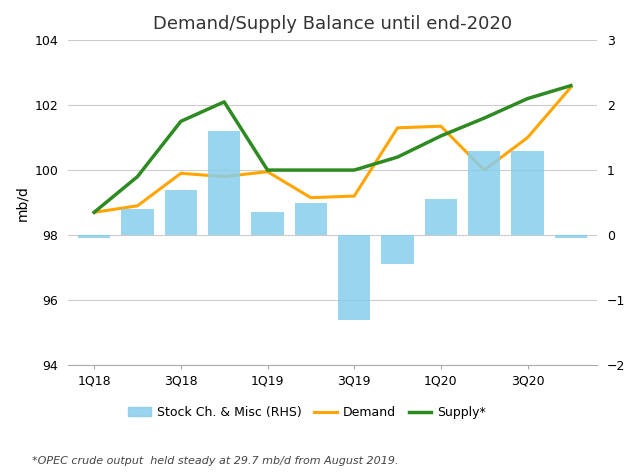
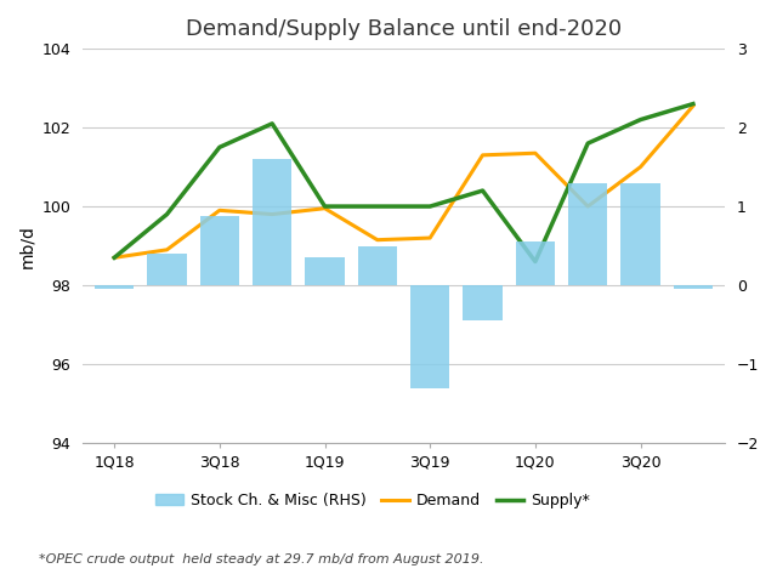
Stock Ch. & Misc (RHS)/3Q18: 0.70 -> 0.88
Supply*/1Q20: 101.05 -> 98.60
